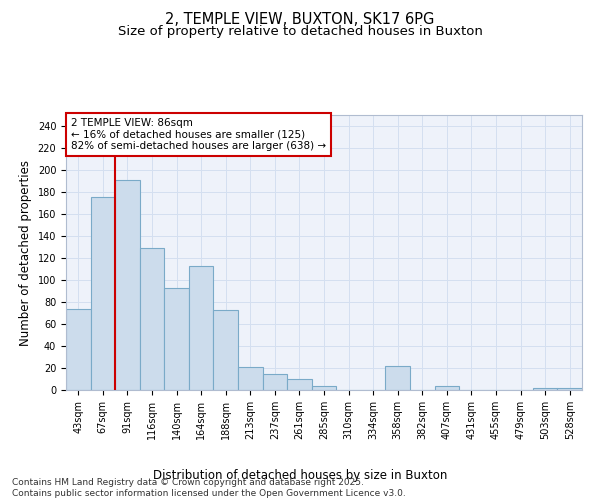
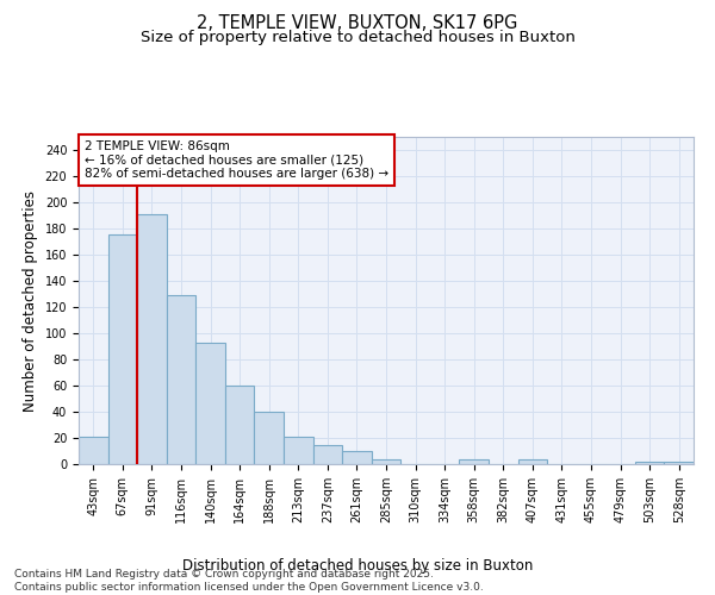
43sqm: 74 -> 21
164sqm: 113 -> 60
188sqm: 73 -> 40
358sqm: 22 -> 4
